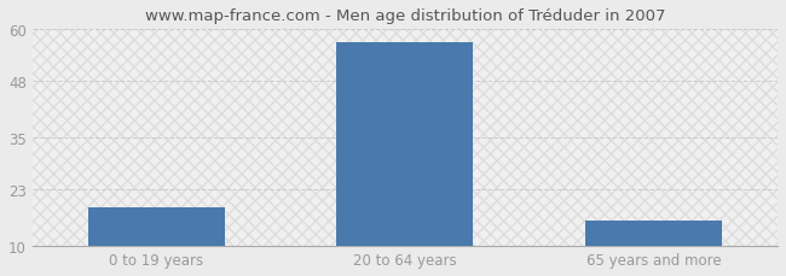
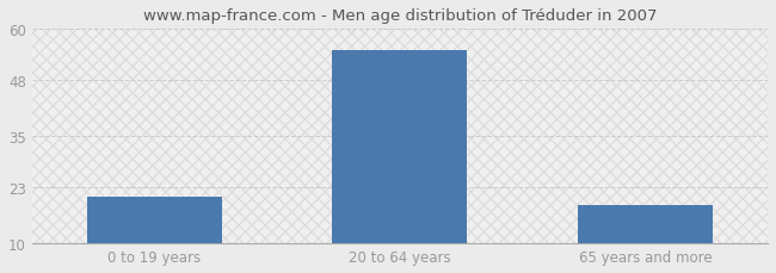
0 to 19 years: 19 -> 21
20 to 64 years: 57 -> 55
65 years and more: 16 -> 19
